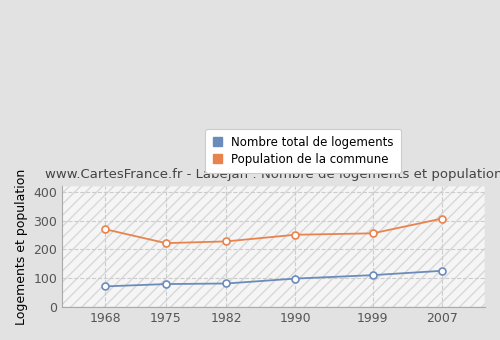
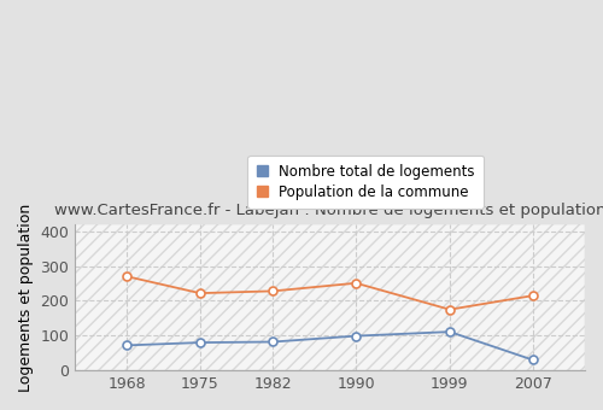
Population de la commune/1999: 256 -> 175
Nombre total de logements/2007: 126 -> 30
Population de la commune/2007: 307 -> 215
